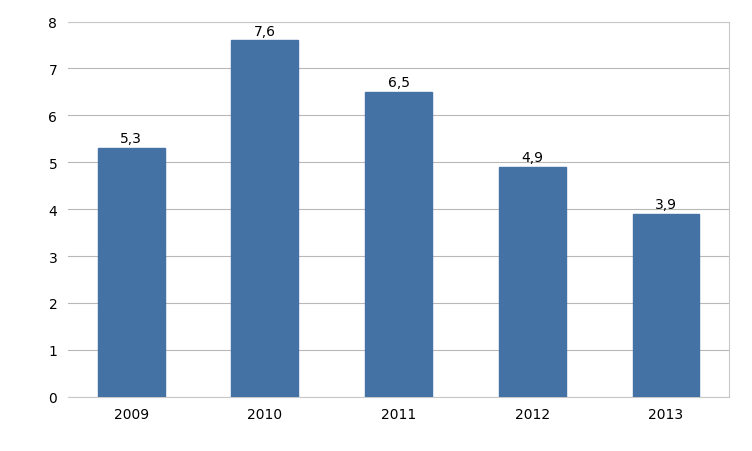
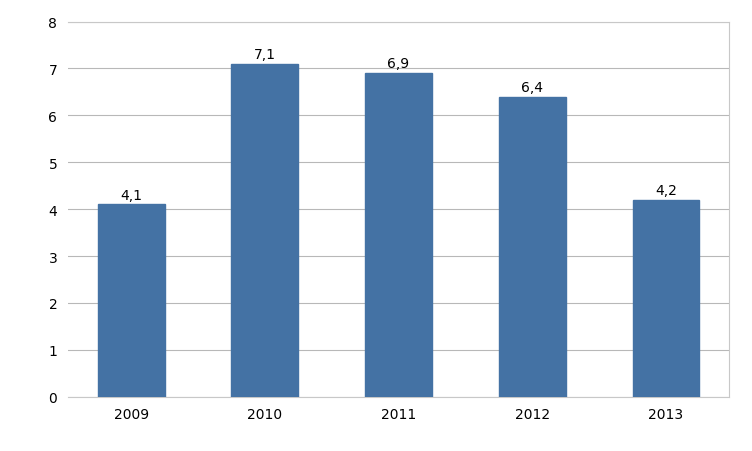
2009: 5,3 -> 4,1
2010: 7,6 -> 7,1
2011: 6,5 -> 6,9
2012: 4,9 -> 6,4
2013: 3,9 -> 4,2
